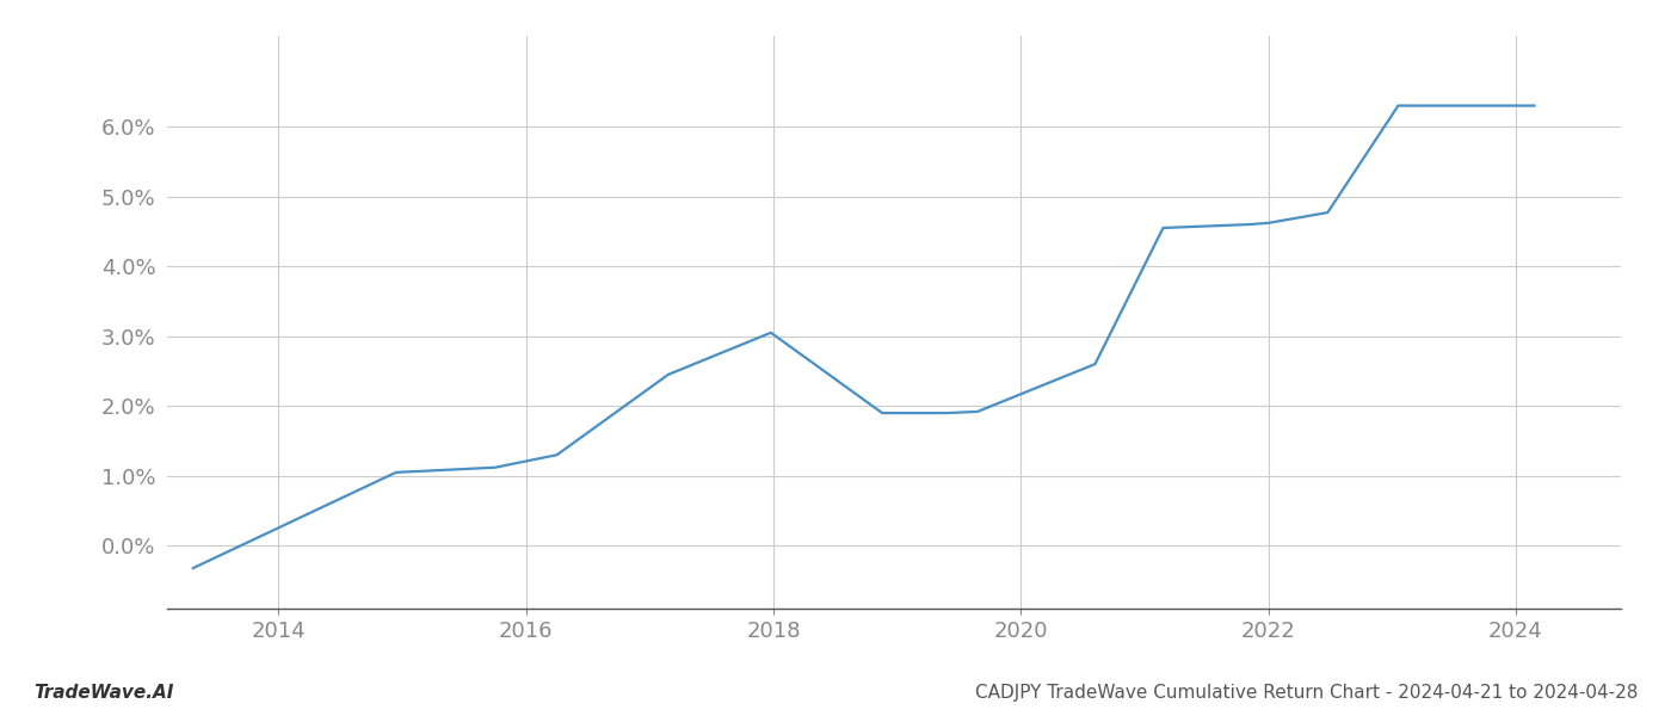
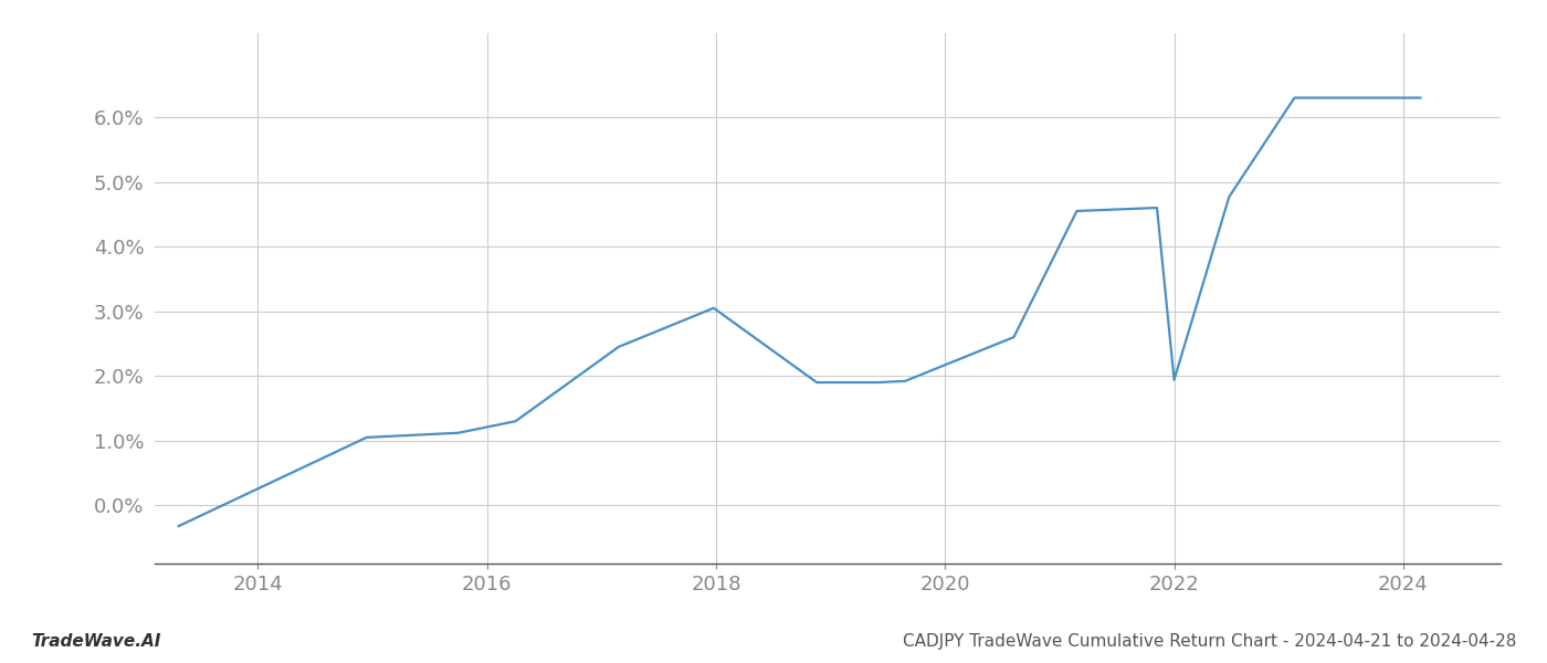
2022: 4.62% -> 1.94%
